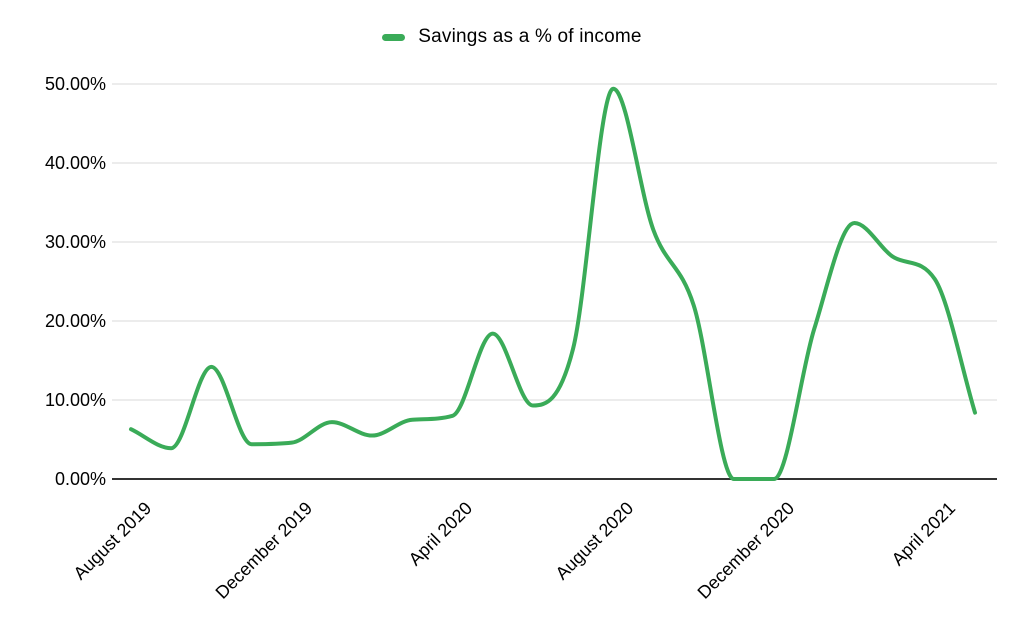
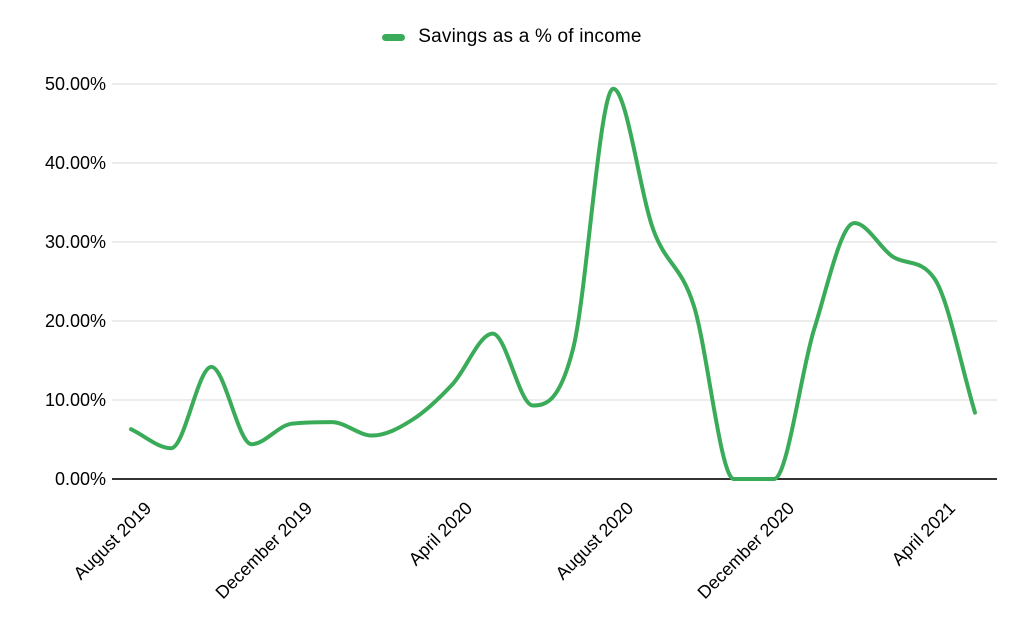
December 2019: 5% -> 7%
April 2020: 8% -> 12%
